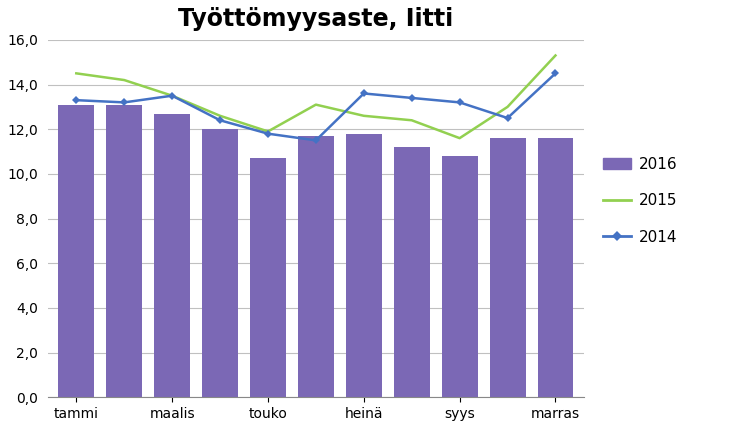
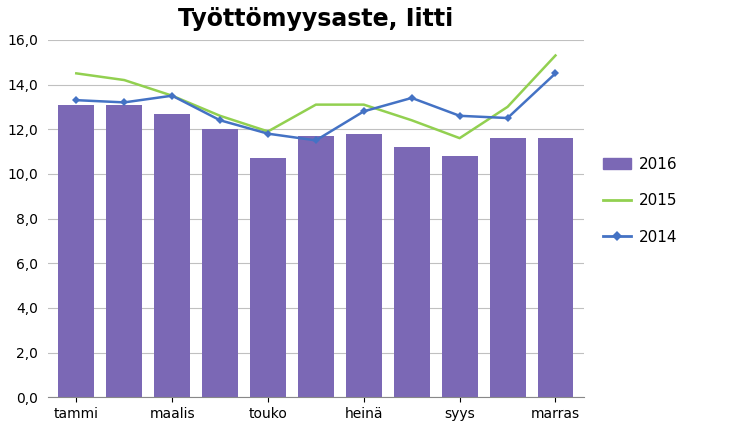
2015/heinä: 12,6 -> 13,1
2014/heinä: 13,6 -> 12,8
2014/syys: 13,2 -> 12,6
